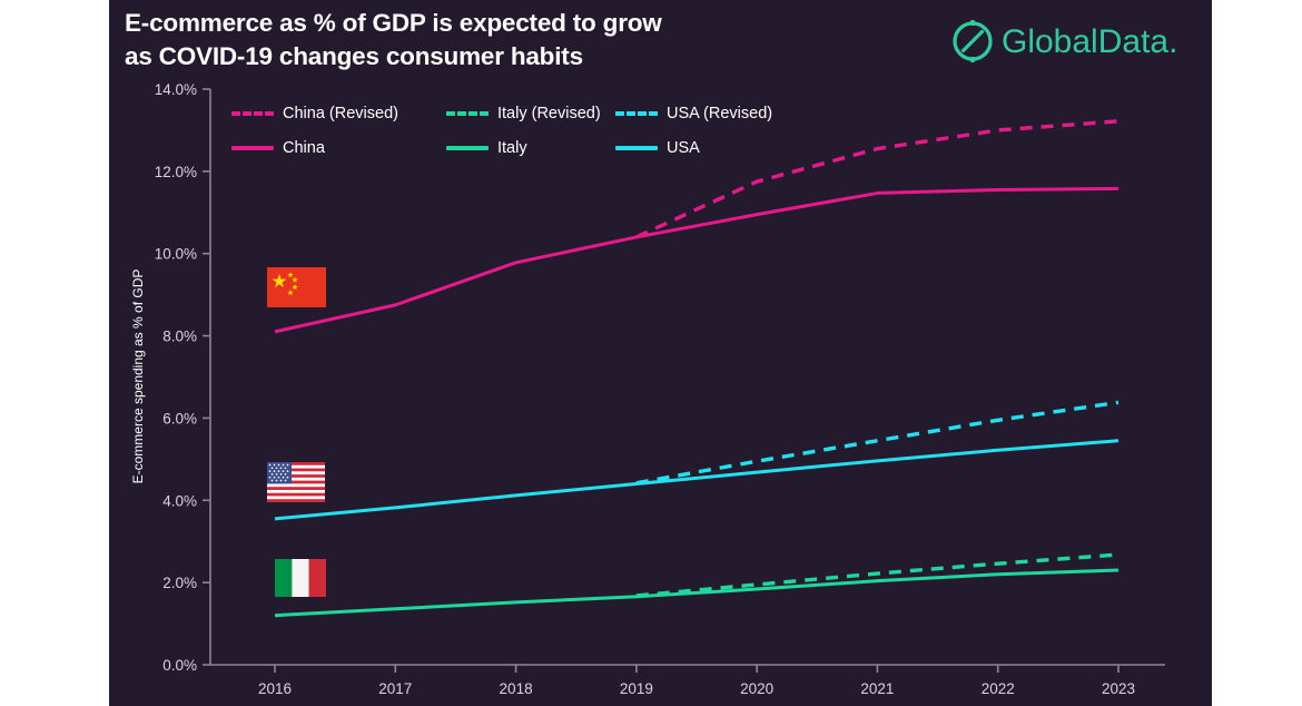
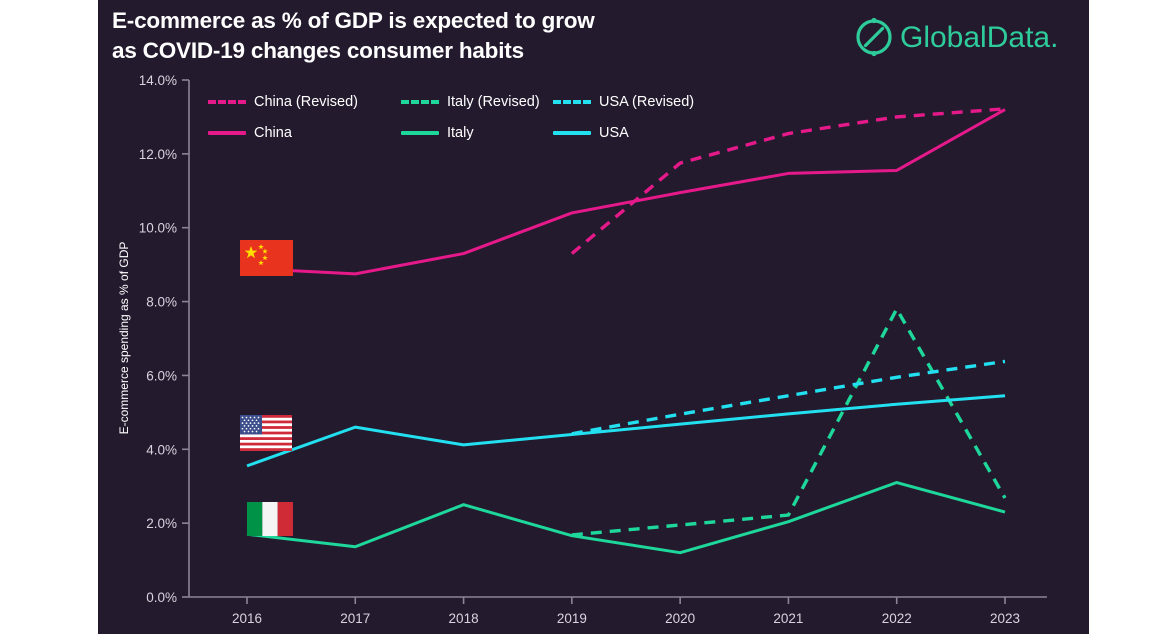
China/2016: 8.1% -> 8.9%
Italy/2016: 1.2% -> 1.7%
USA/2017: 3.8% -> 4.6%
China/2018: 9.8% -> 9.3%
Italy/2018: 1.5% -> 2.5%
China (Revised)/2019: 10.4% -> 9.3%
Italy/2020: 1.8% -> 1.2%
Italy (Revised)/2022: 2.5% -> 7.8%
Italy/2022: 2.2% -> 3.1%
China/2023: 11.6% -> 13.2%
